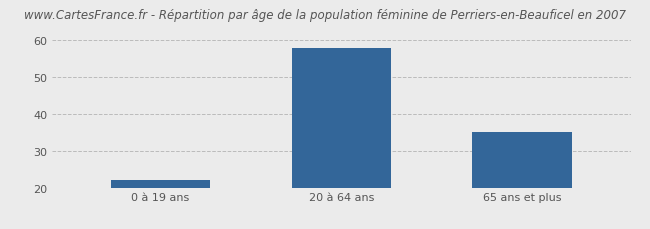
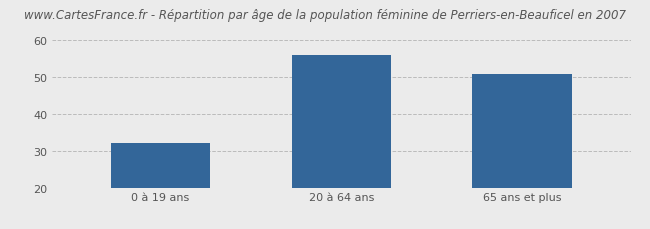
0 à 19 ans: 22 -> 32
20 à 64 ans: 58 -> 56
65 ans et plus: 35 -> 51
